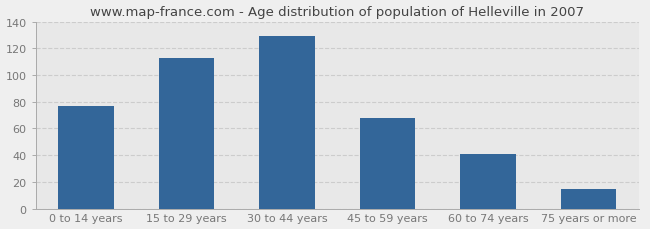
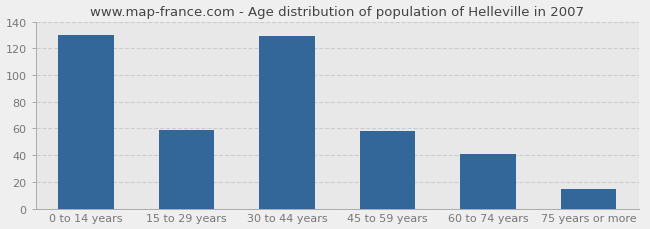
0 to 14 years: 77 -> 130
15 to 29 years: 113 -> 59
45 to 59 years: 68 -> 58
